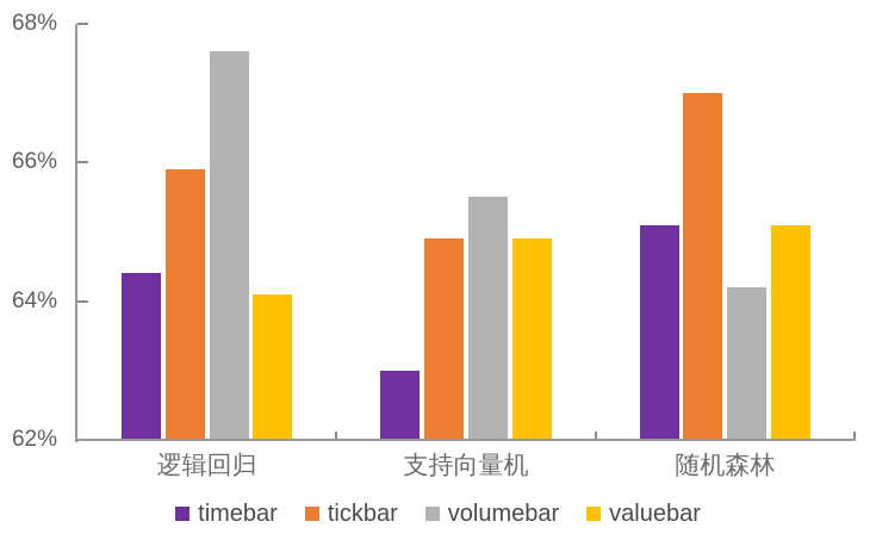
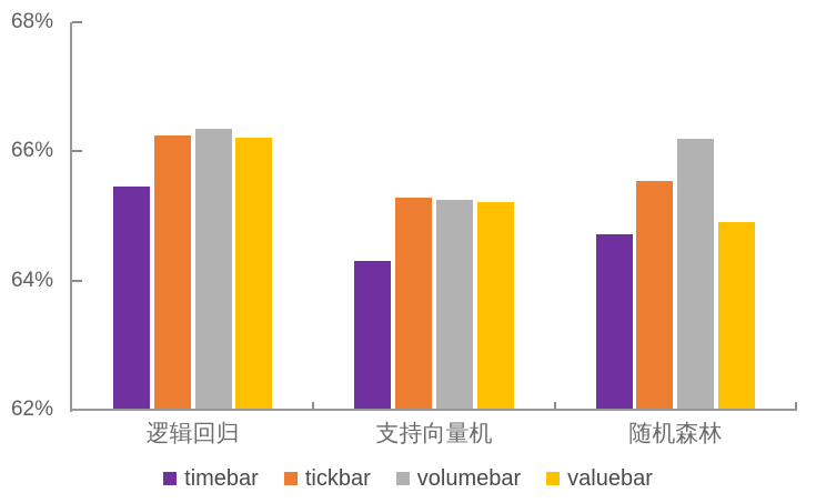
timebar/逻辑回归: 64.4% -> 65.5%
tickbar/逻辑回归: 65.9% -> 66.2%
volumebar/逻辑回归: 67.6% -> 66.3%
valuebar/逻辑回归: 64.1% -> 66.2%
timebar/支持向量机: 63.0% -> 64.3%
tickbar/支持向量机: 64.9% -> 65.3%
volumebar/支持向量机: 65.5% -> 65.2%
valuebar/支持向量机: 64.9% -> 65.2%
timebar/随机森林: 65.1% -> 64.7%
tickbar/随机森林: 67.0% -> 65.5%
volumebar/随机森林: 64.2% -> 66.2%
valuebar/随机森林: 65.1% -> 64.9%
